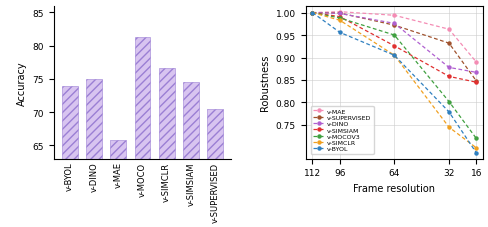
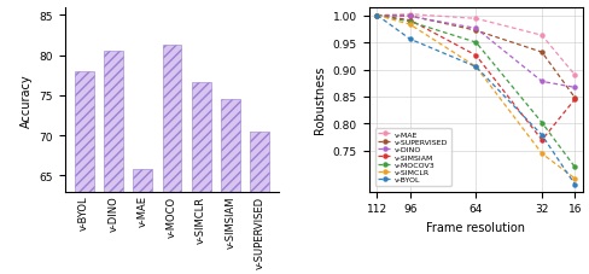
v-BYOL: 74.0 -> 78.0
v-DINO: 75.0 -> 80.6
v-SIMSIAM/32: 0.858 -> 0.770
